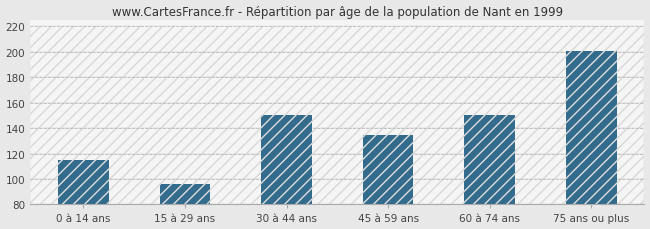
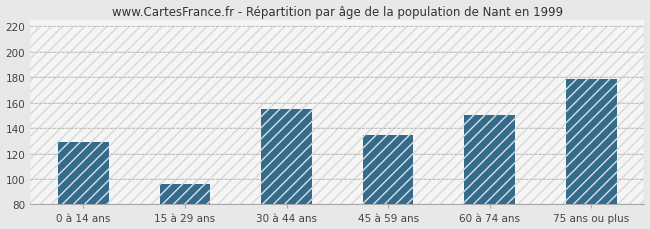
0 à 14 ans: 115 -> 129
30 à 44 ans: 150 -> 155
75 ans ou plus: 201 -> 179
